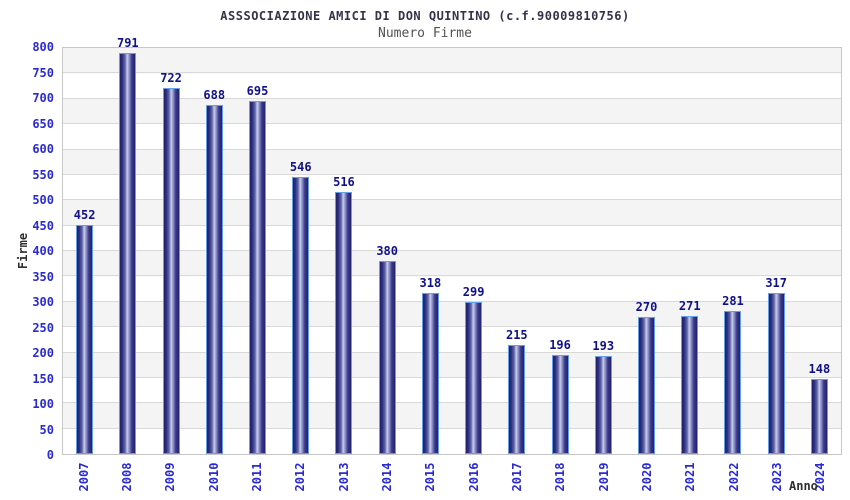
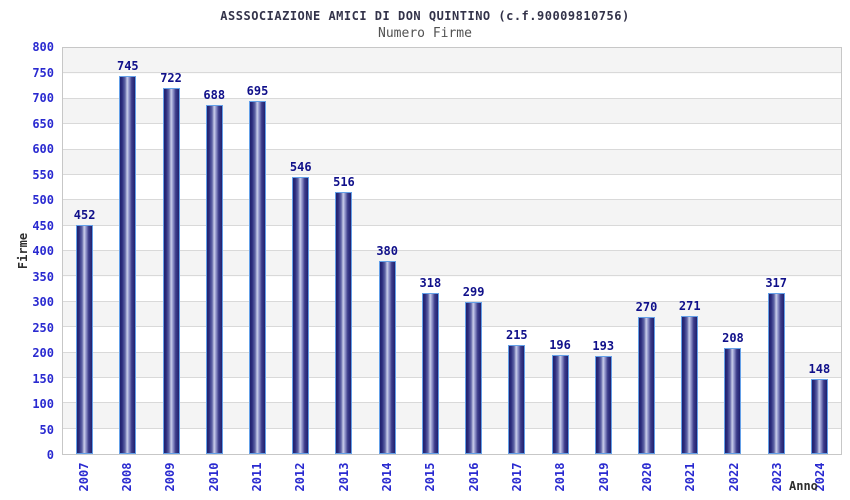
2008: 791 -> 745
2022: 281 -> 208
